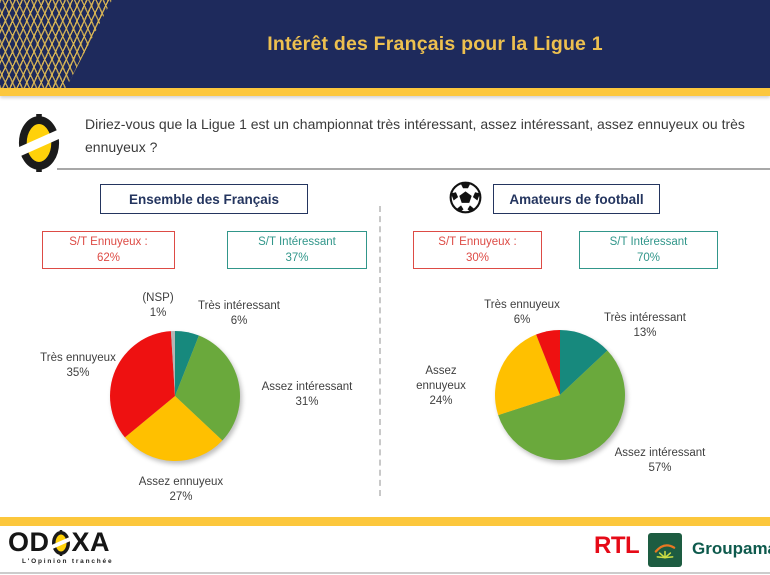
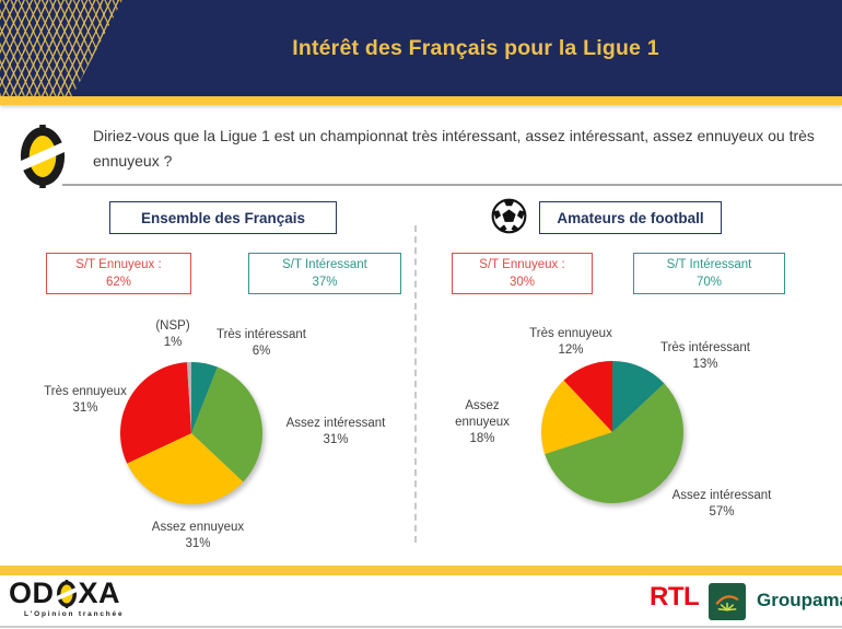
Ensemble des Français/Assez ennuyeux: 27% -> 31%
Ensemble des Français/Très ennuyeux: 35% -> 31%
Amateurs de football/Assez ennuyeux: 24% -> 18%
Amateurs de football/Très ennuyeux: 6% -> 12%
